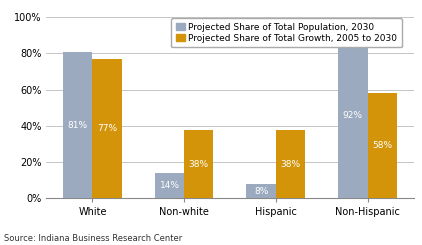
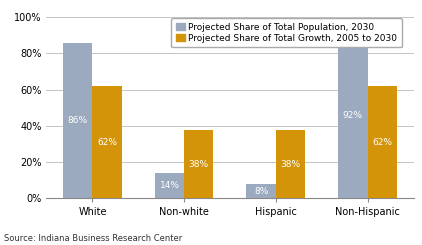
Projected Share of Total Population, 2030/White: 81% -> 86%
Projected Share of Total Growth, 2005 to 2030/White: 77% -> 62%
Projected Share of Total Growth, 2005 to 2030/Non-Hispanic: 58% -> 62%
